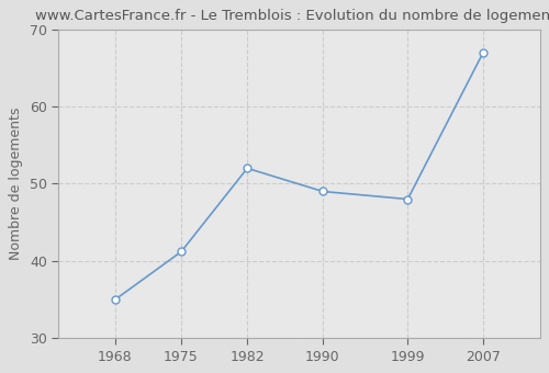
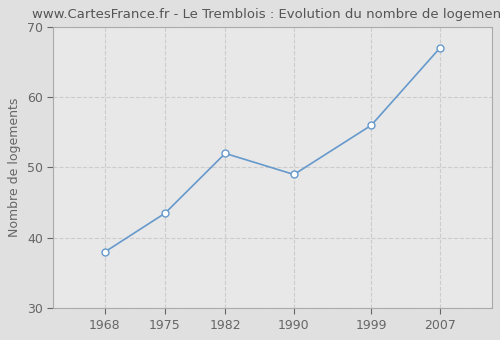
1968: 35.0 -> 38.0
1975: 41.2 -> 43.5
1999: 48.0 -> 56.0
